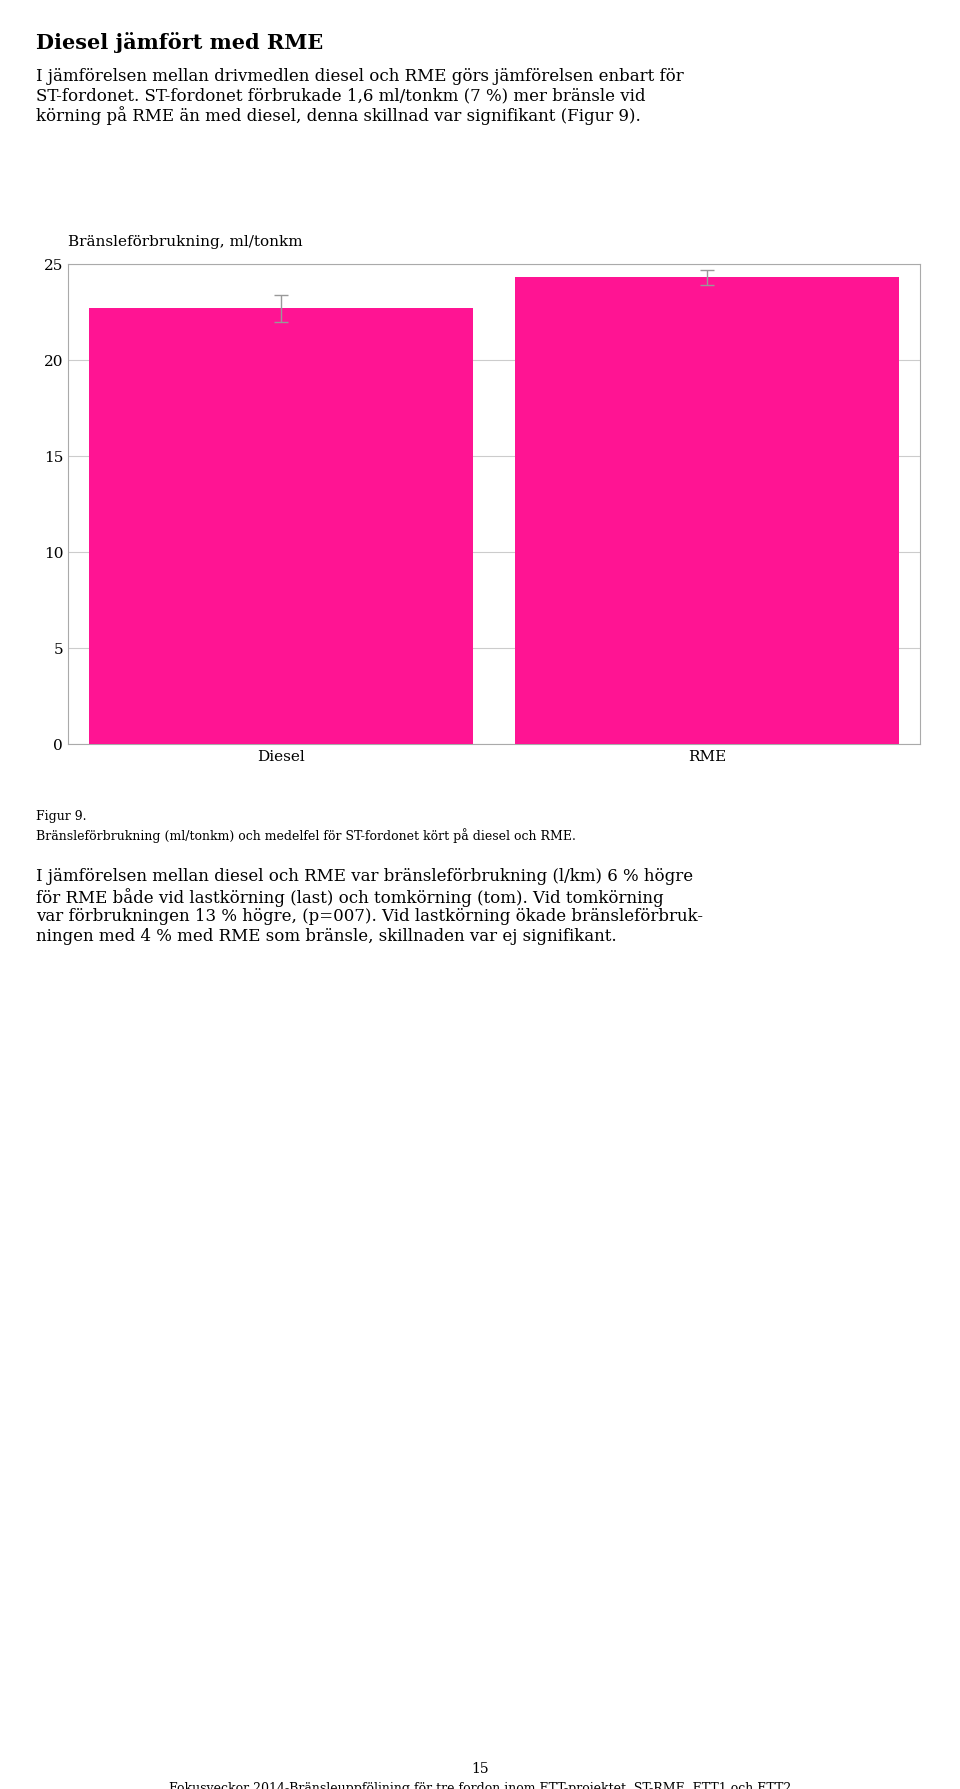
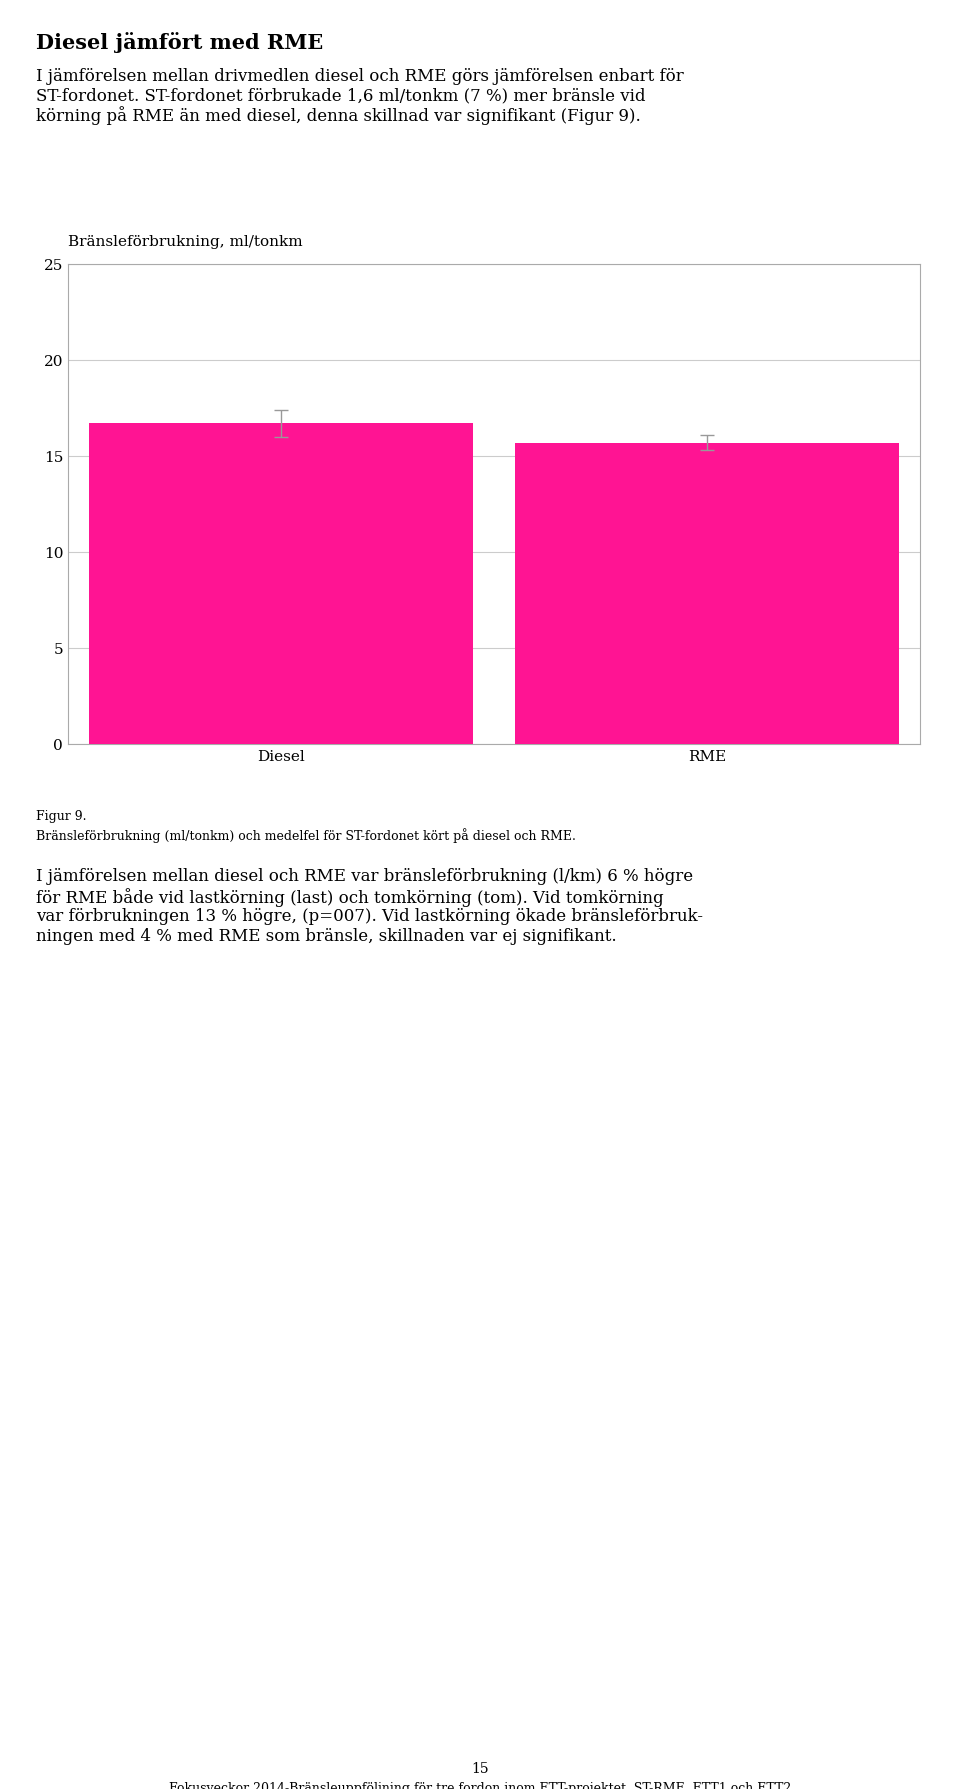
Diesel: 22.7 -> 16.7
RME: 24.3 -> 15.7
